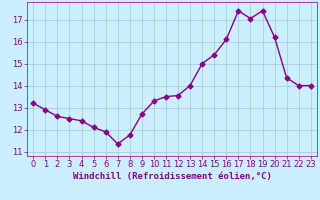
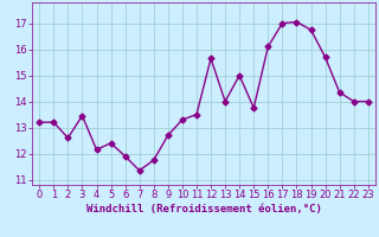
1: 12.90 -> 13.20
3: 12.50 -> 13.45
4: 12.40 -> 12.15
5: 12.10 -> 12.40
12: 13.55 -> 15.65
15: 15.40 -> 13.75
17: 17.40 -> 17.00
19: 17.40 -> 16.75
20: 16.20 -> 15.70
